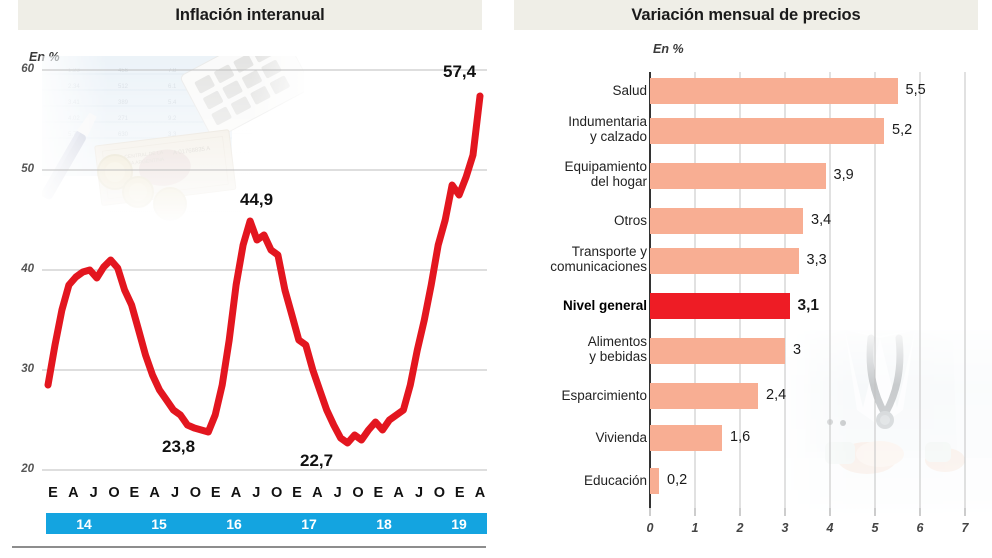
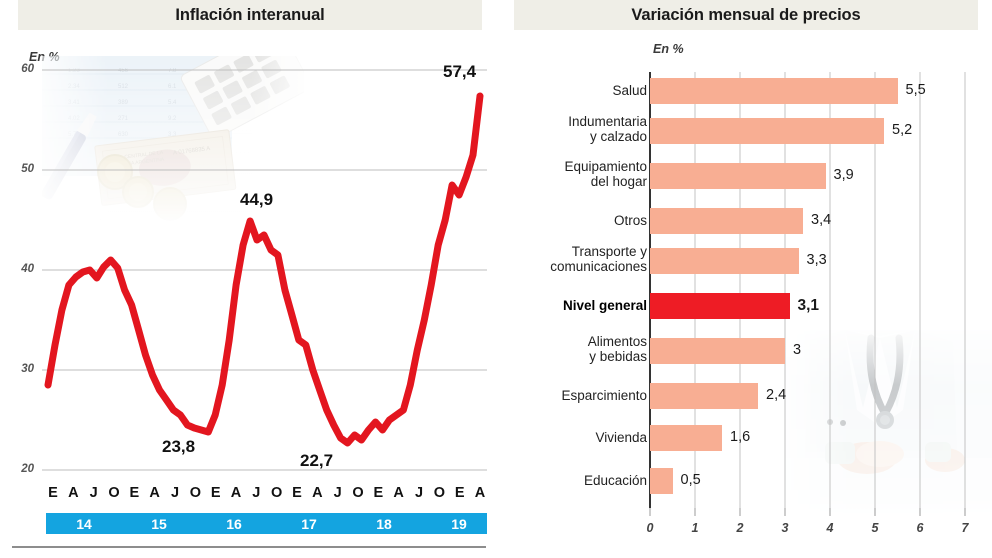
Variación mensual de precios/Educación: 0,2 -> 0,5
